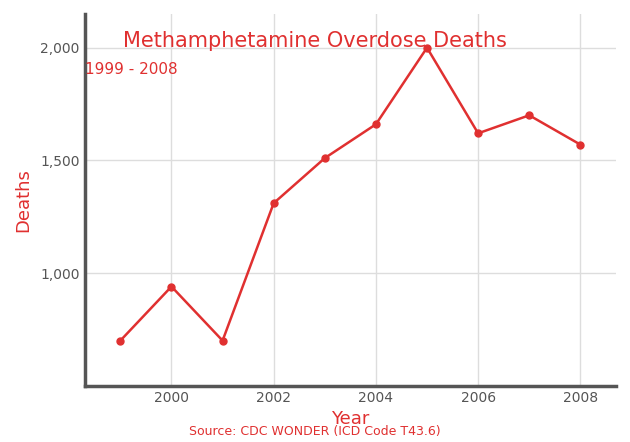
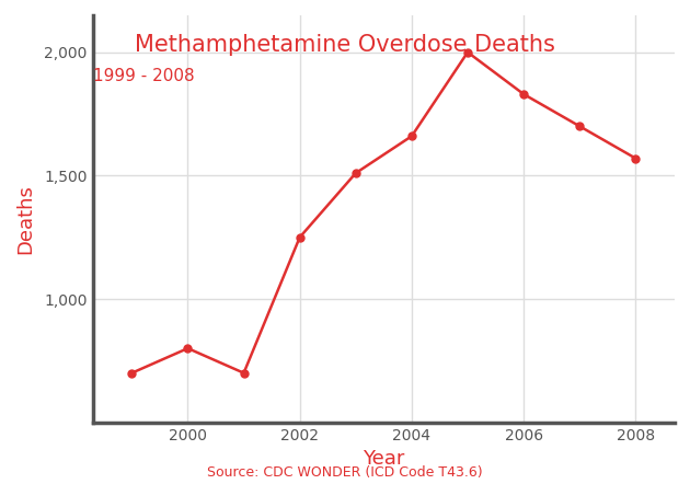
2000: 940 -> 800
2002: 1,310 -> 1,250
2006: 1,620 -> 1,830
